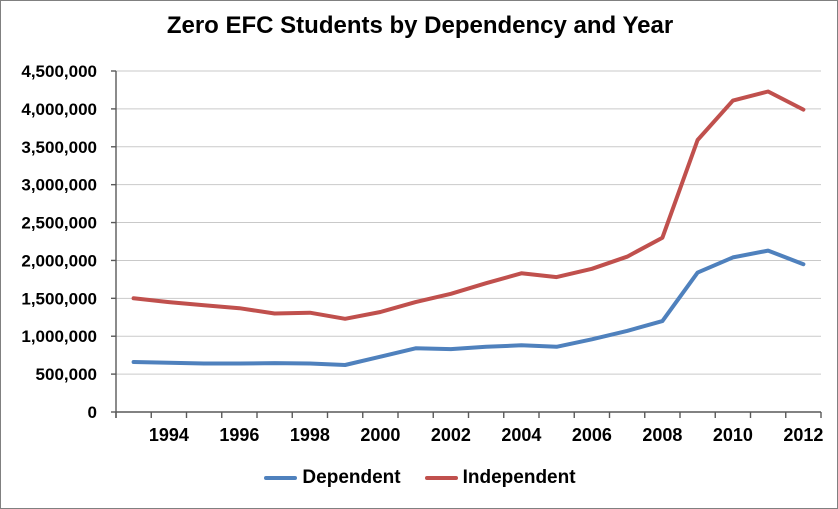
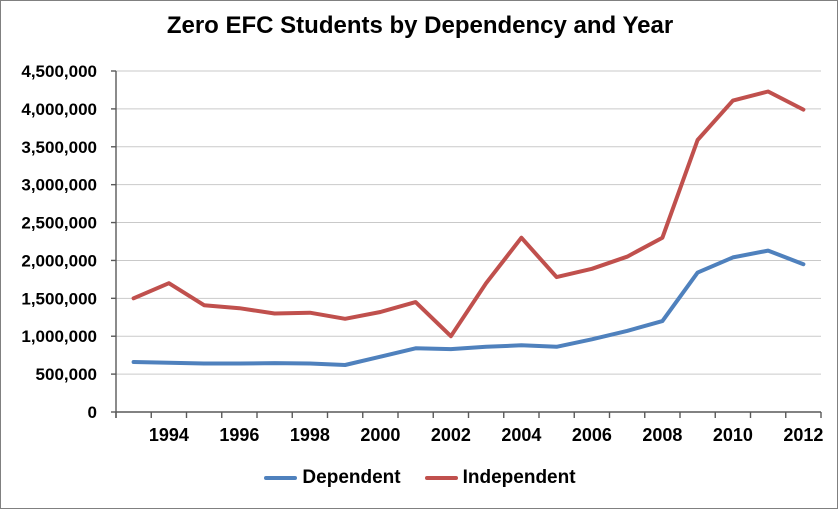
Independent/1994: 1400000 -> 1700000
Independent/2002: 1600000 -> 1000000
Independent/2004: 1800000 -> 2300000
